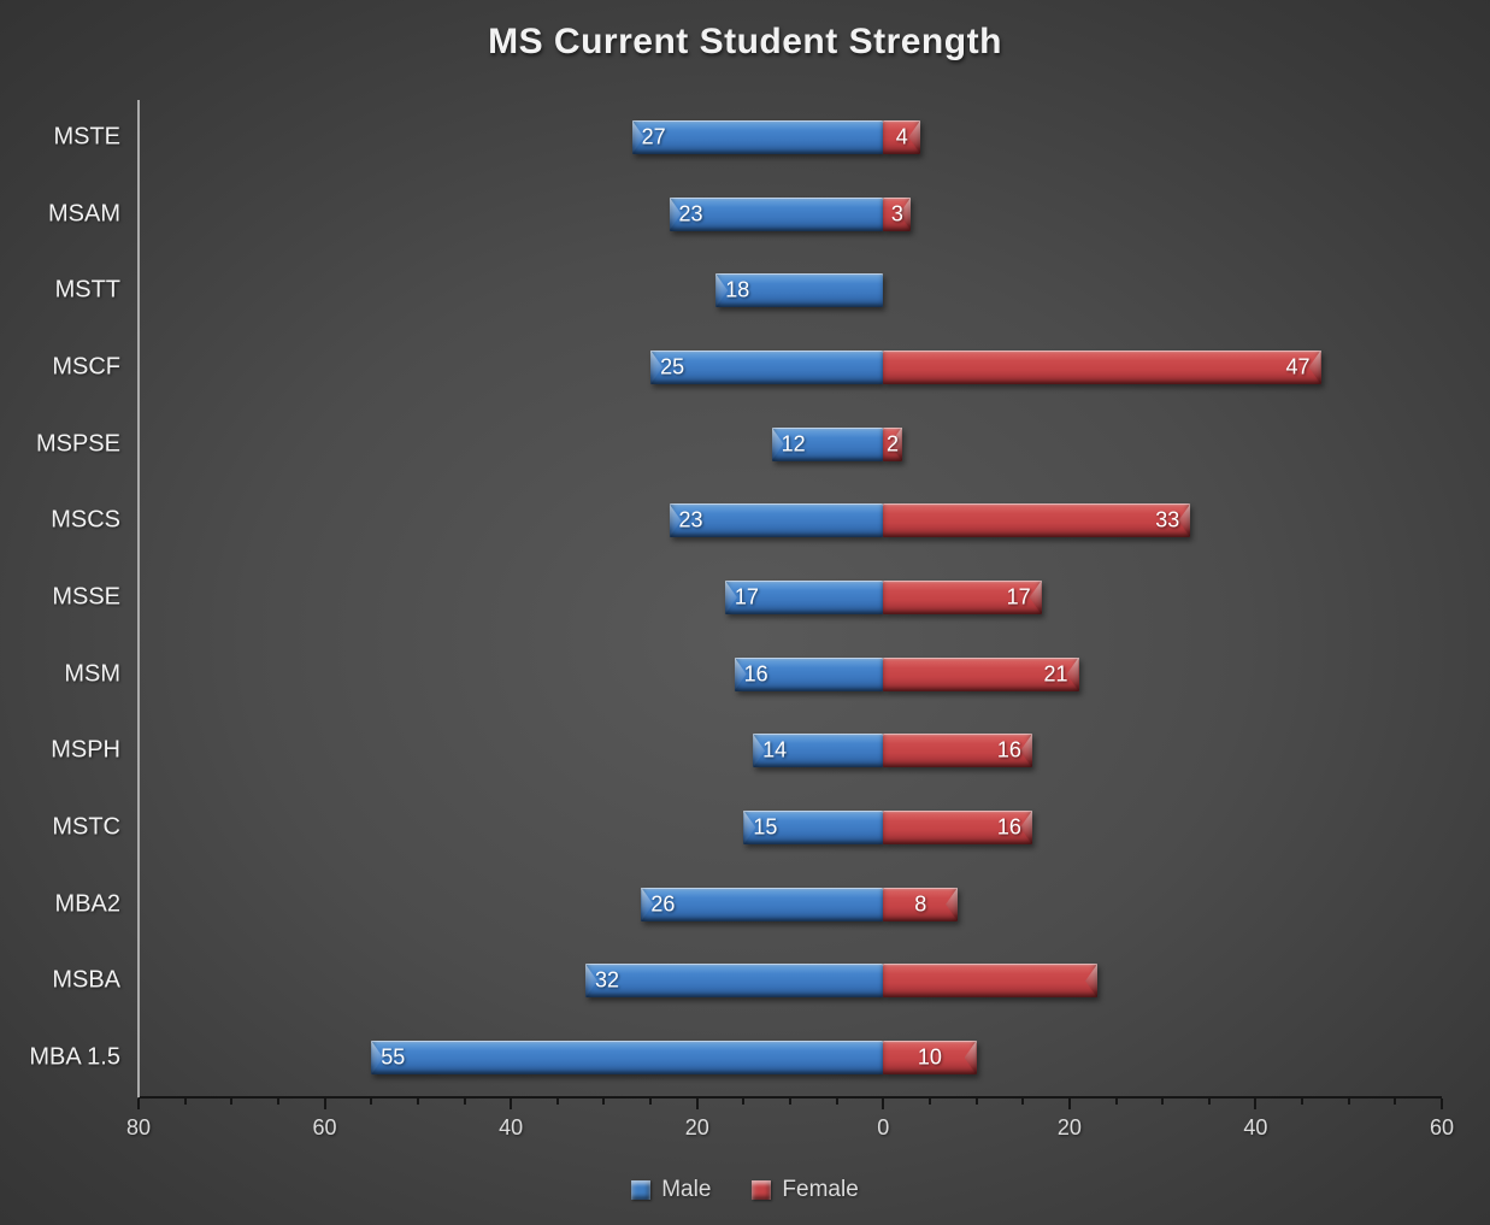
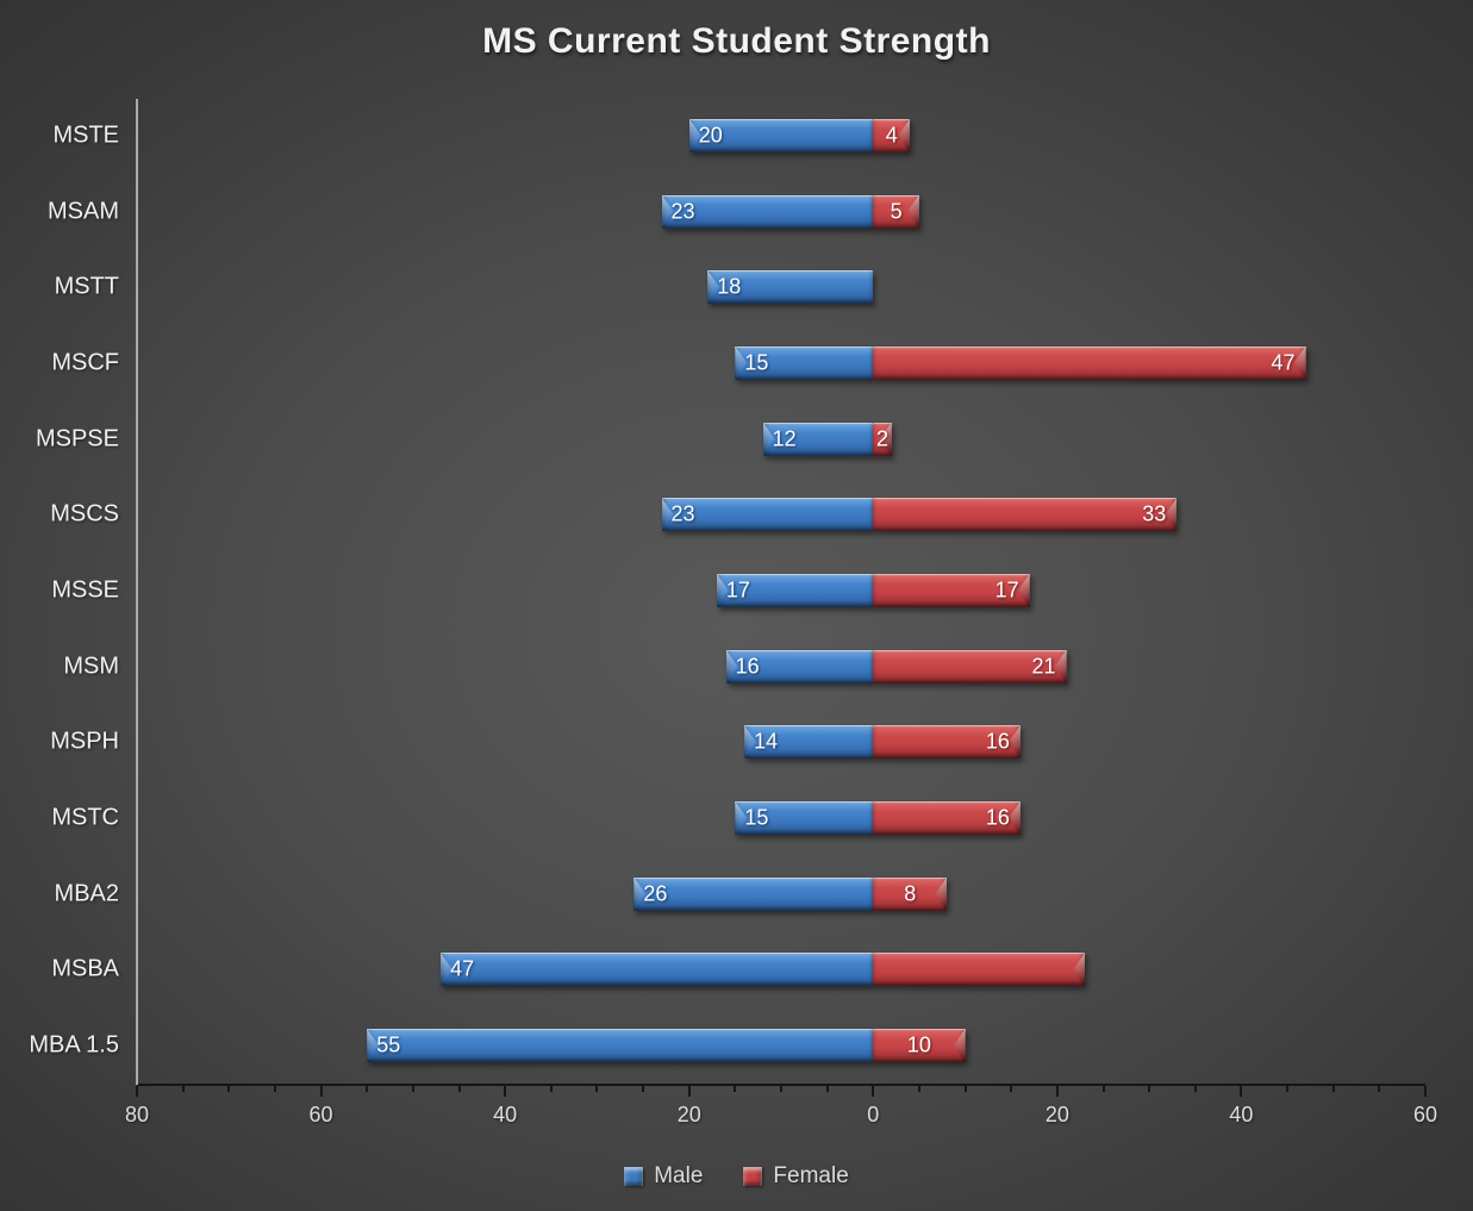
Male/MSTE: 27 -> 20
Female/MSAM: 3 -> 5
Male/MSCF: 25 -> 15
Male/MSBA: 32 -> 47
